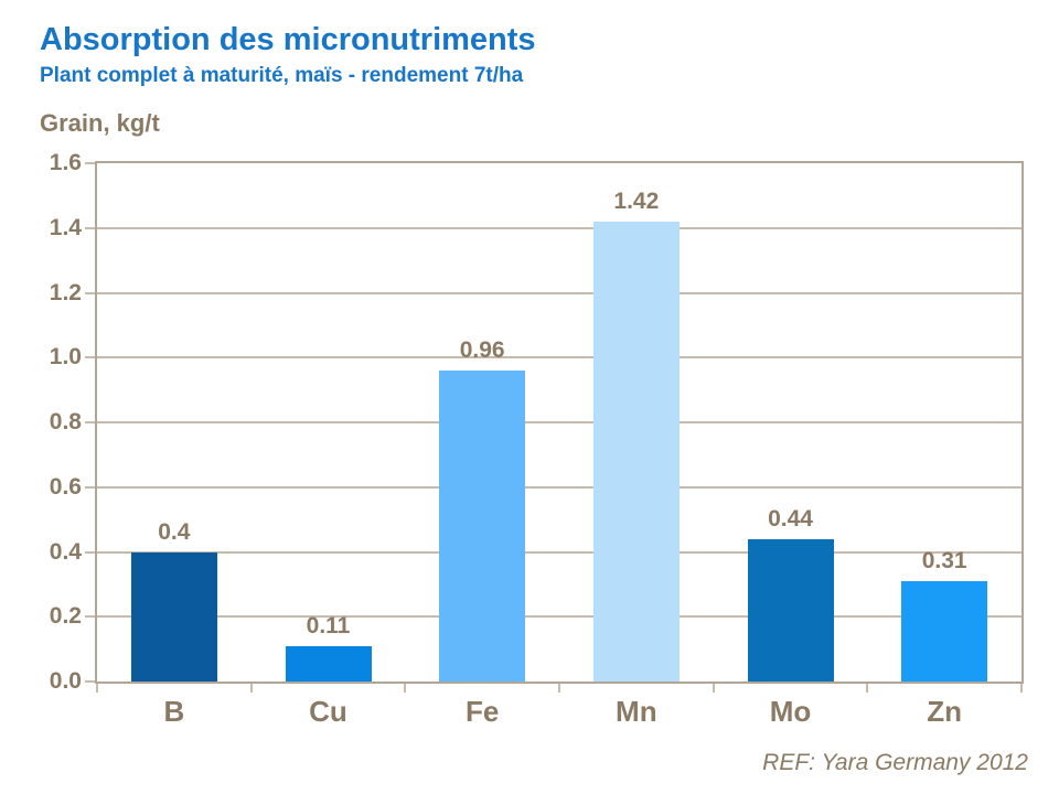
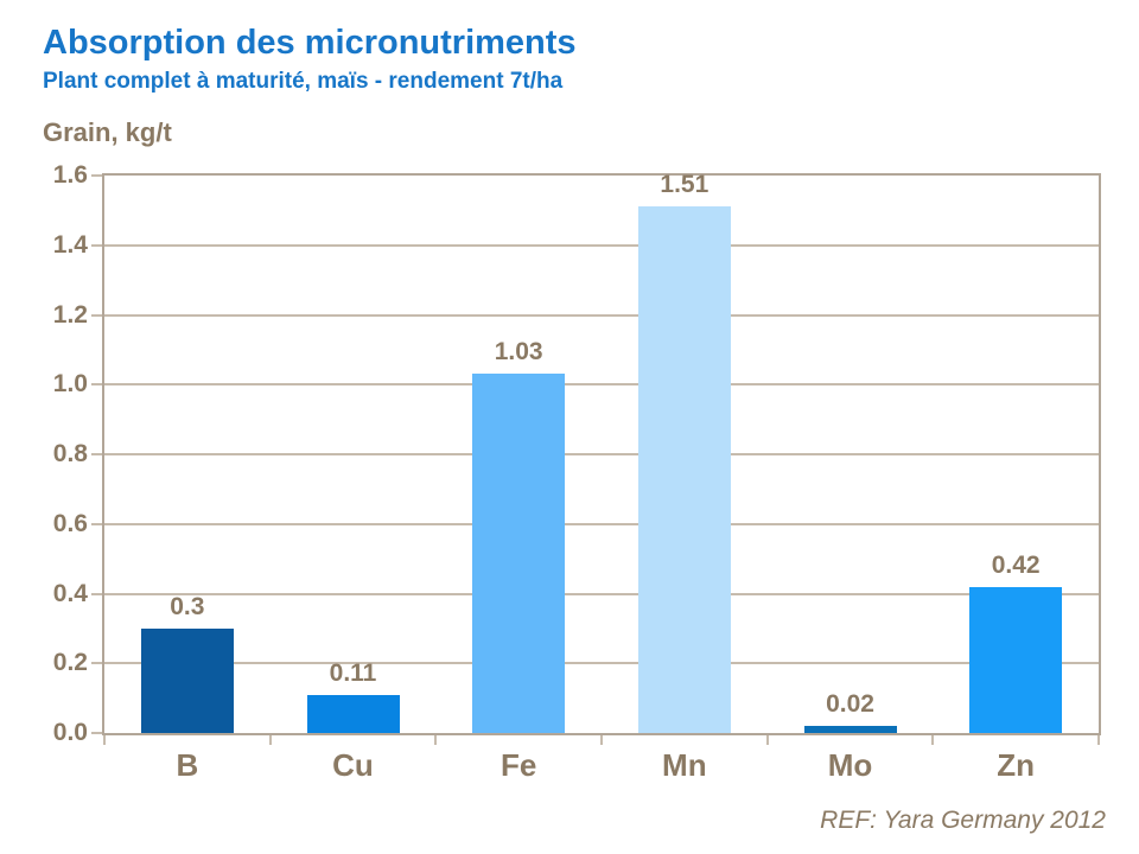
B: 0.4 -> 0.3
Fe: 0.96 -> 1.03
Mn: 1.42 -> 1.51
Mo: 0.44 -> 0.02
Zn: 0.31 -> 0.42
